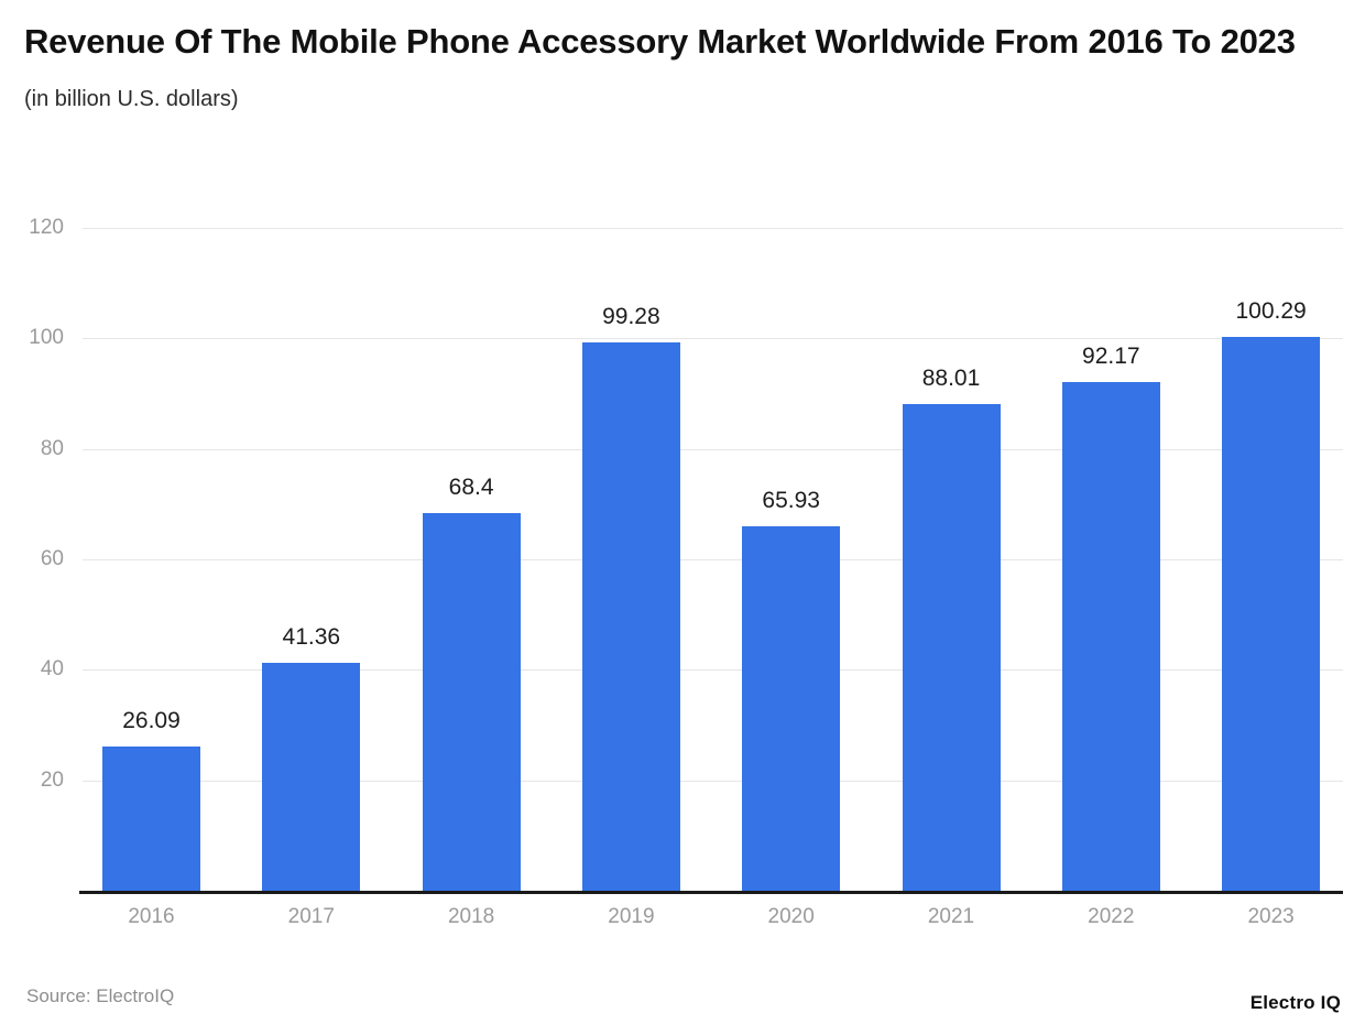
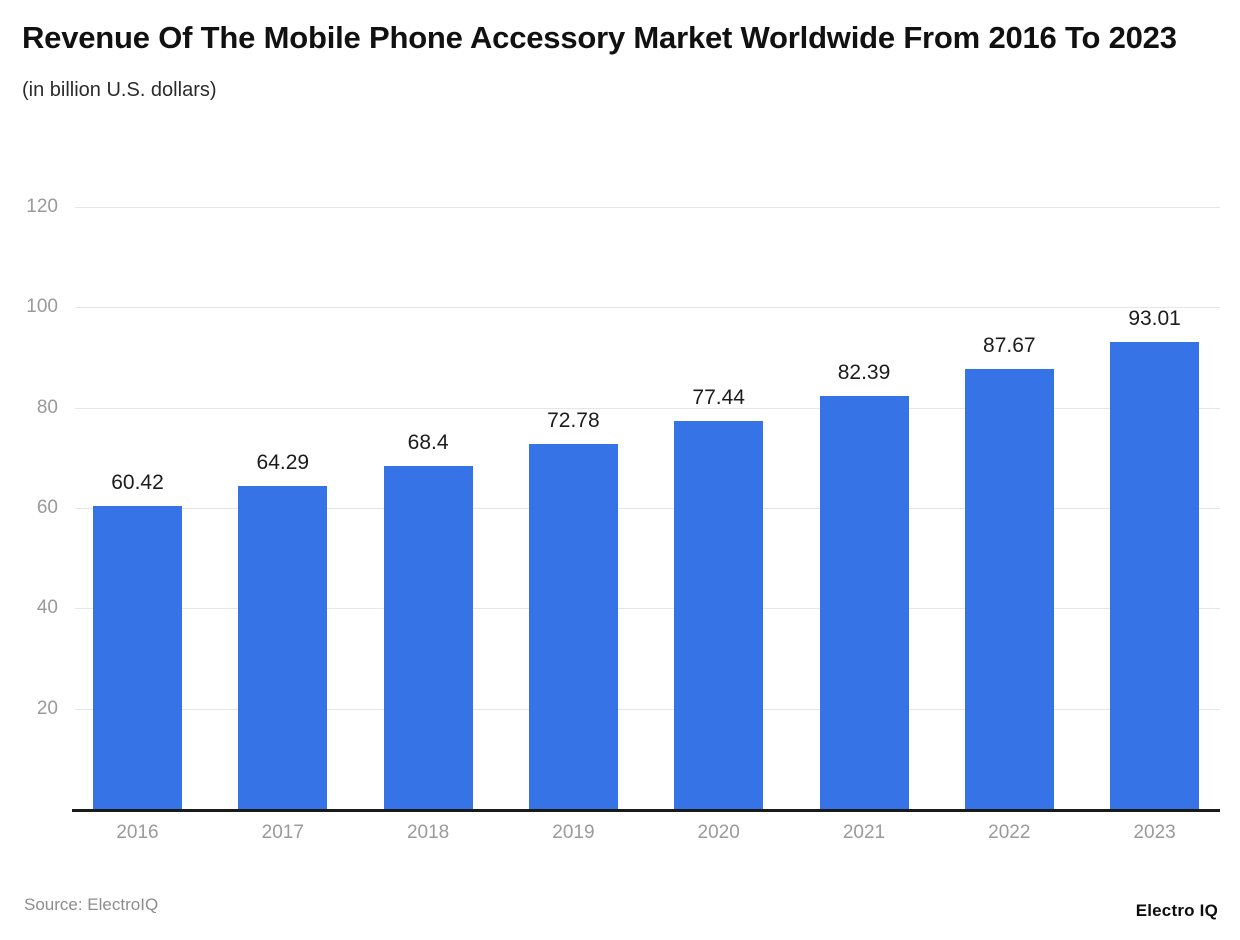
2016: 26.09 -> 60.42
2017: 41.36 -> 64.29
2019: 99.28 -> 72.78
2020: 65.93 -> 77.44
2021: 88.01 -> 82.39
2022: 92.17 -> 87.67
2023: 100.29 -> 93.01
